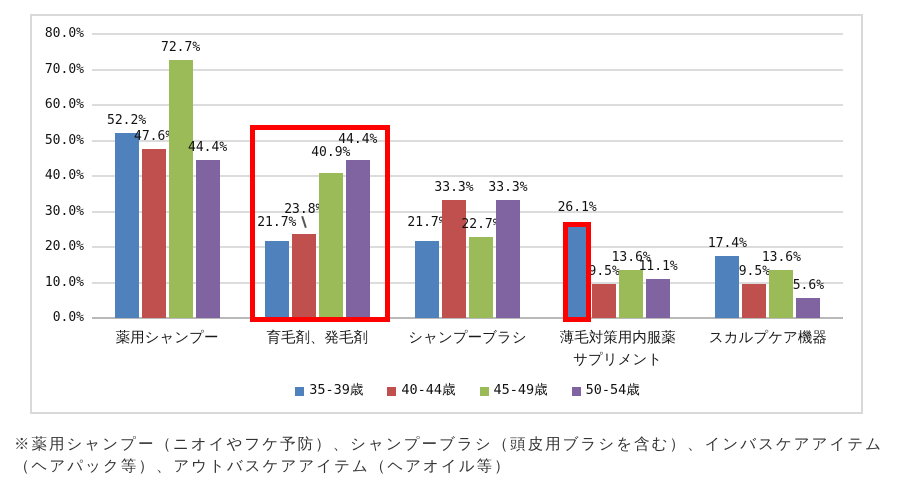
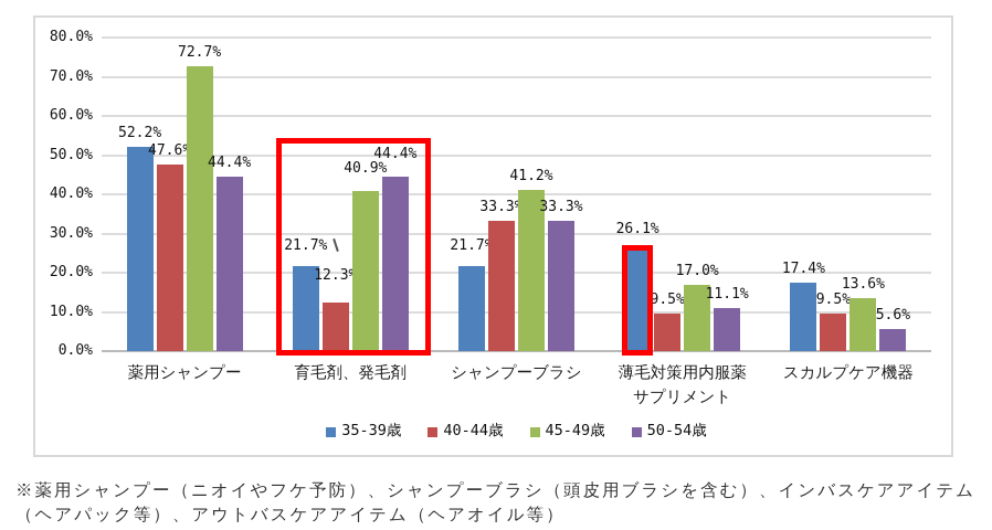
40-44歳/育毛剤、発毛剤: 23.8% -> 12.3%
45-49歳/シャンプーブラシ: 22.7% -> 41.2%
45-49歳/薄毛対策用内服薬 サプリメント: 13.6% -> 17.0%
